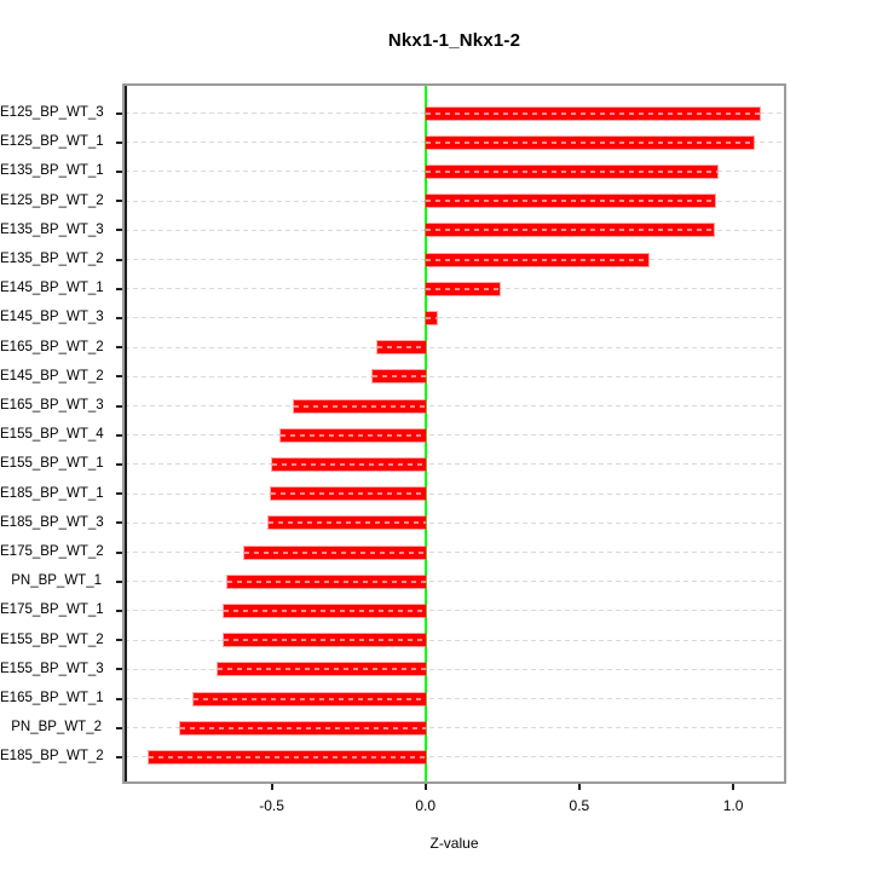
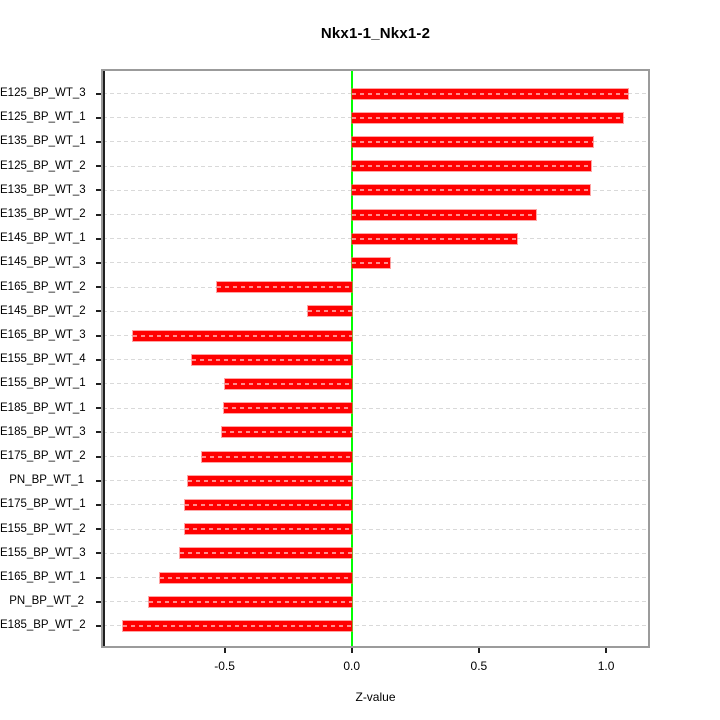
E145_BP_WT_1: 0.24 -> 0.65
E145_BP_WT_3: 0.04 -> 0.15
E165_BP_WT_2: -0.16 -> -0.53
E165_BP_WT_3: -0.43 -> -0.86
E155_BP_WT_4: -0.47 -> -0.63
